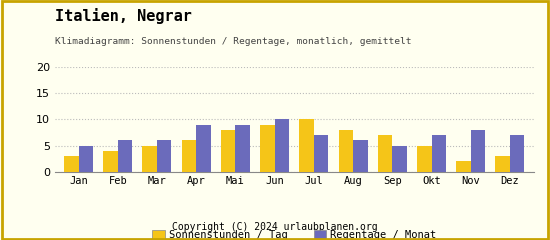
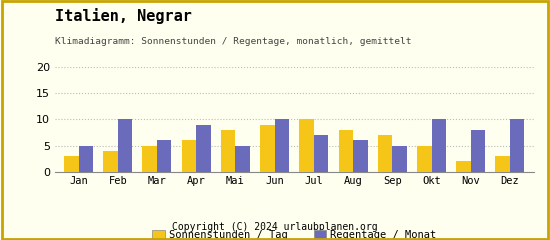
Regentage / Monat/Feb: 6 -> 10
Regentage / Monat/Mai: 9 -> 5
Regentage / Monat/Okt: 7 -> 10
Regentage / Monat/Dez: 7 -> 10
